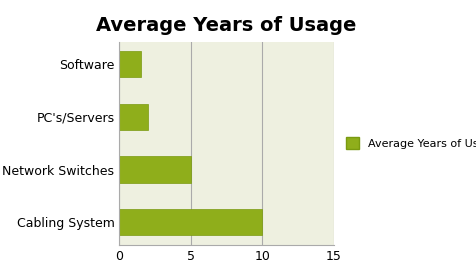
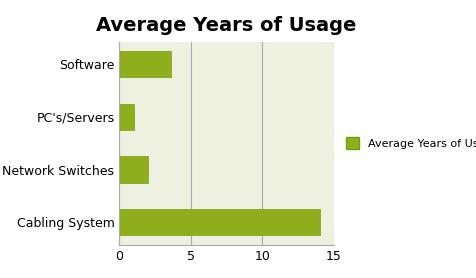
Software: 1.5 -> 3.6
PC's/Servers: 2.0 -> 1.0
Network Switches: 5.0 -> 2.0
Cabling System: 10.0 -> 14.0
